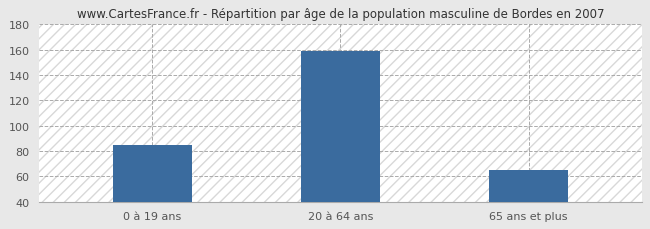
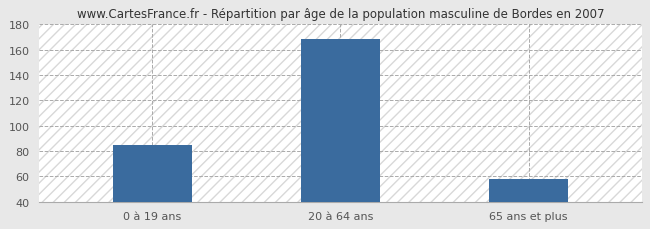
20 à 64 ans: 159 -> 168
65 ans et plus: 65 -> 58
